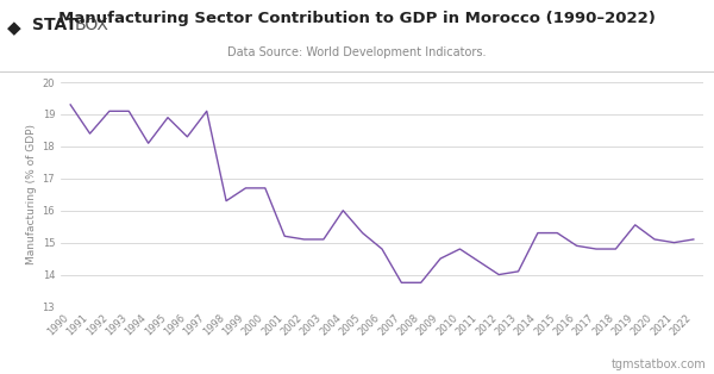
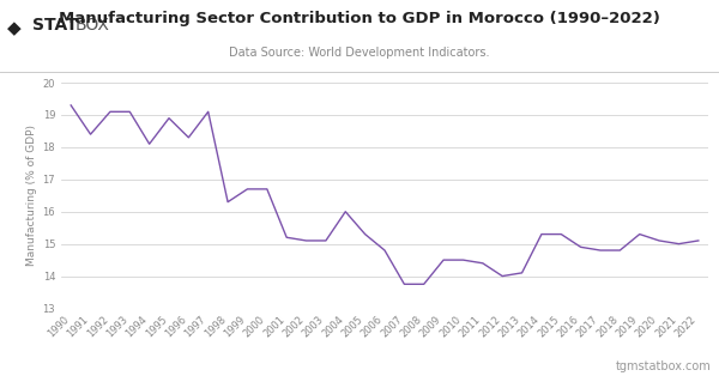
2010: 14.80 -> 14.50
2019: 15.55 -> 15.30
